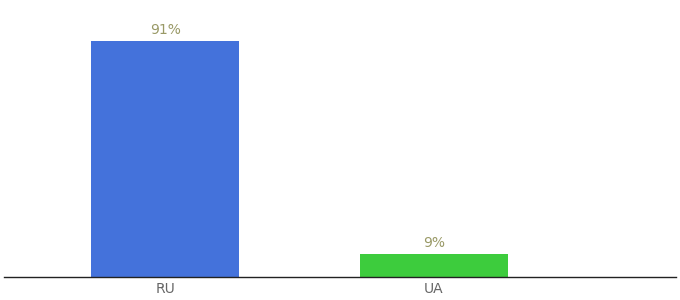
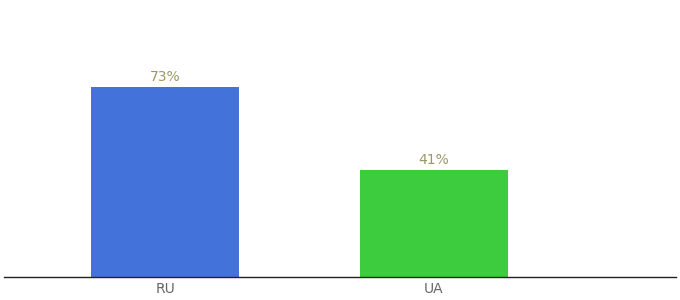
RU: 91% -> 73%
UA: 9% -> 41%
